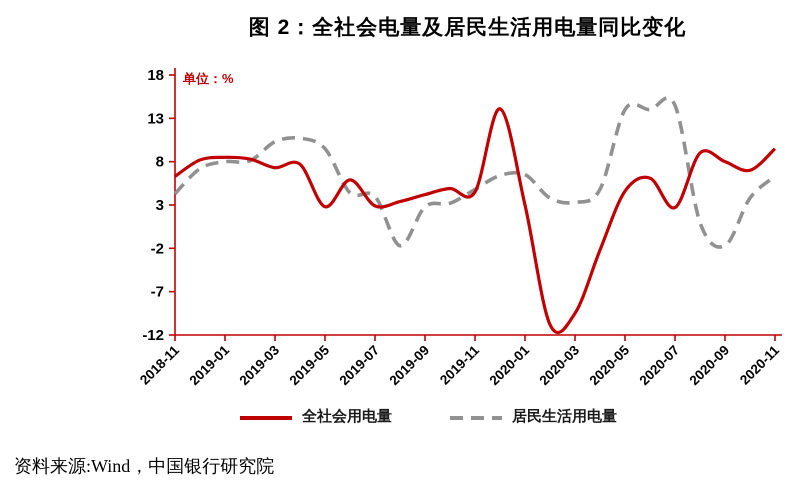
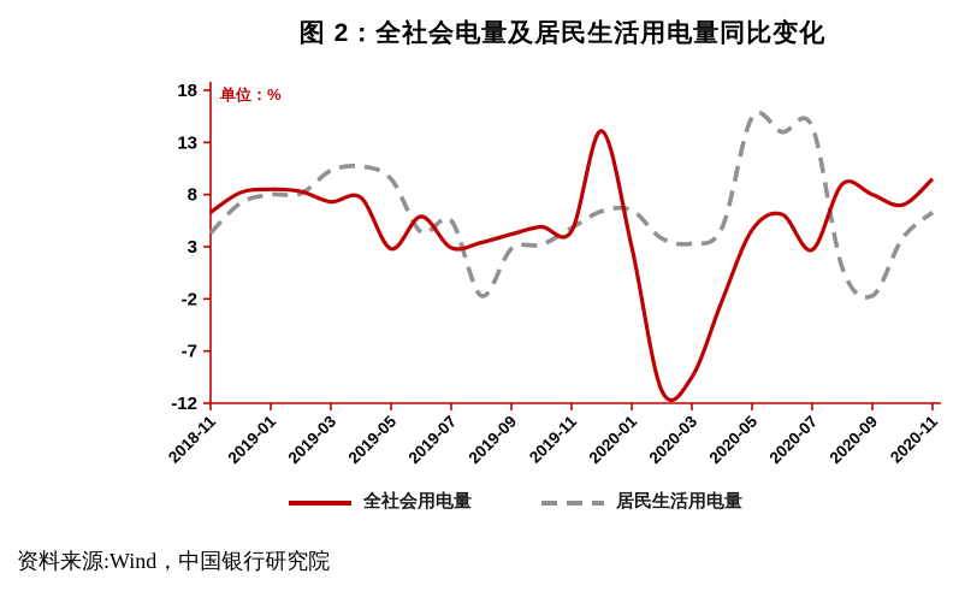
居民生活用电量/2019-07: 4 -> 6
居民生活用电量/2020-05: 14 -> 15
